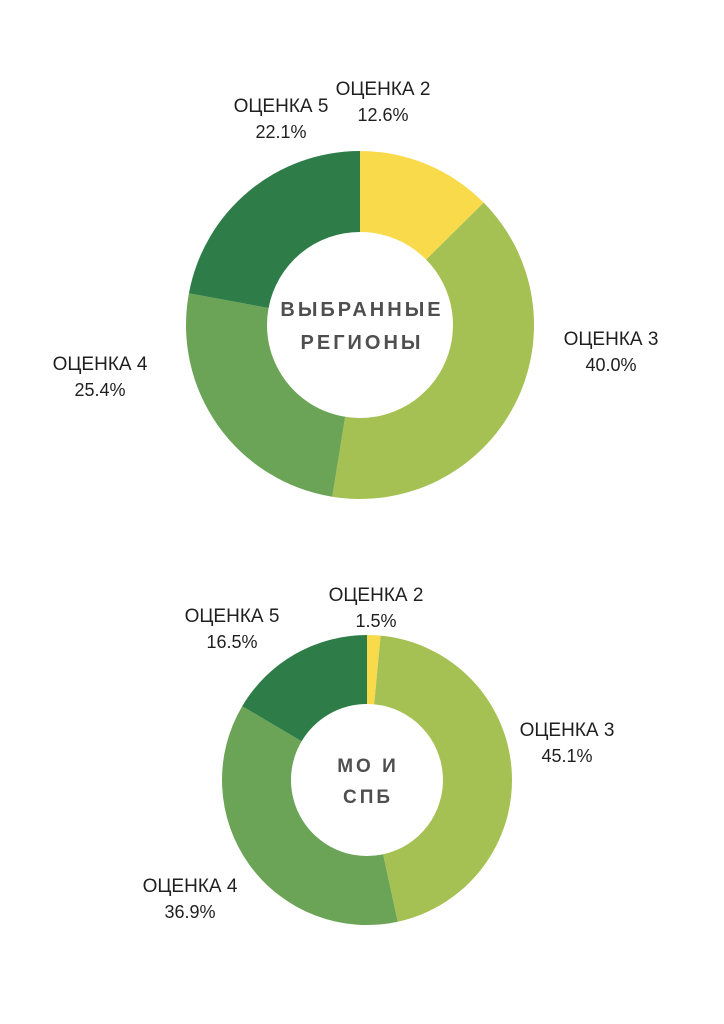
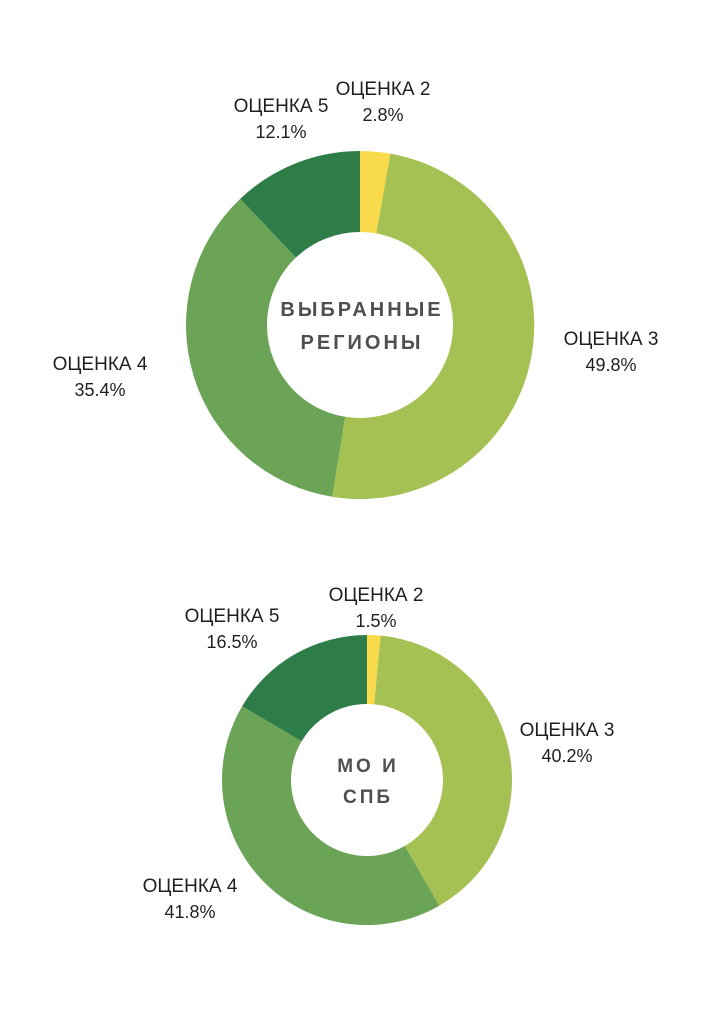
ВЫБРАННЫЕ РЕГИОНЫ/ОЦЕНКА 2: 12.6% -> 2.8%
ВЫБРАННЫЕ РЕГИОНЫ/ОЦЕНКА 3: 40.0% -> 49.8%
ВЫБРАННЫЕ РЕГИОНЫ/ОЦЕНКА 4: 25.4% -> 35.4%
ВЫБРАННЫЕ РЕГИОНЫ/ОЦЕНКА 5: 22.1% -> 12.1%
МО И СПБ/ОЦЕНКА 3: 45.1% -> 40.2%
МО И СПБ/ОЦЕНКА 4: 36.9% -> 41.8%
